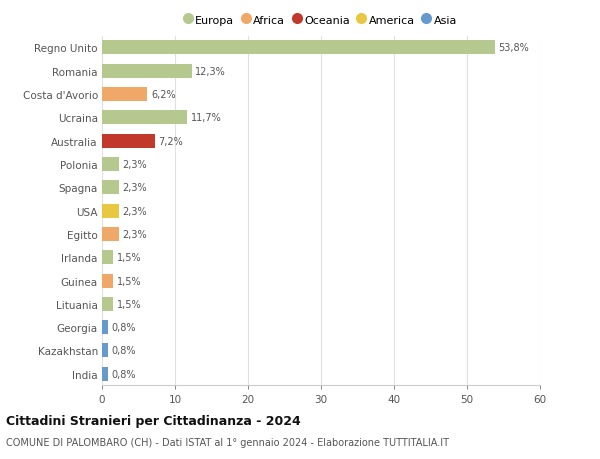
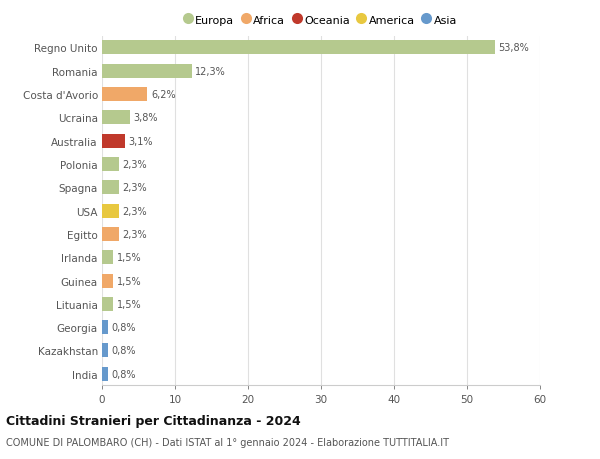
Ucraina: 11,7% -> 3,8%
Australia: 7,2% -> 3,1%
